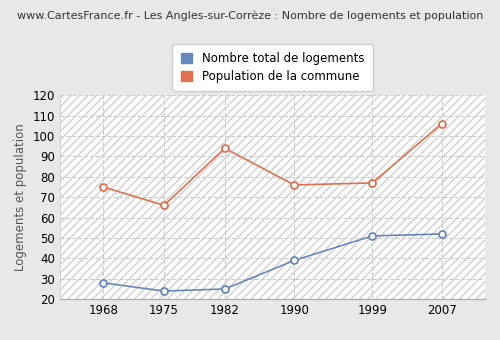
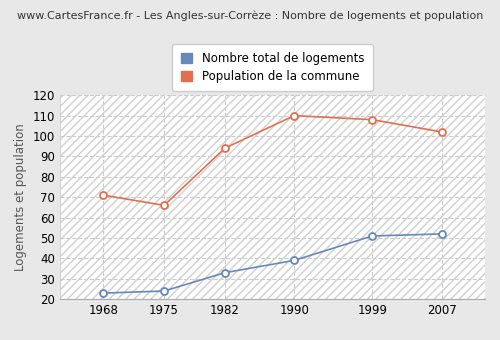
Nombre total de logements/1968: 28 -> 23
Population de la commune/1968: 75 -> 71
Nombre total de logements/1982: 25 -> 33
Population de la commune/1990: 76 -> 110
Population de la commune/1999: 77 -> 108
Population de la commune/2007: 106 -> 102
